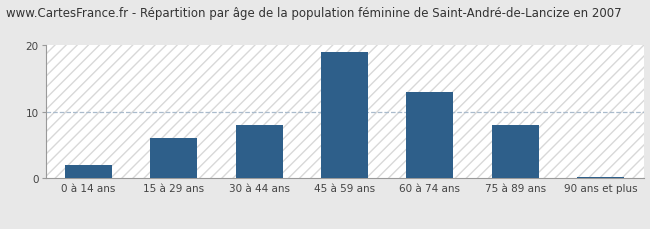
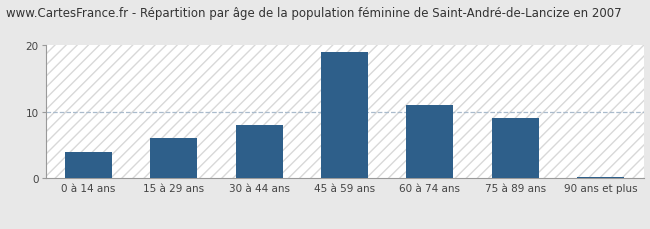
0 à 14 ans: 2.0 -> 4.0
60 à 74 ans: 13.0 -> 11.0
75 à 89 ans: 8.0 -> 9.0
